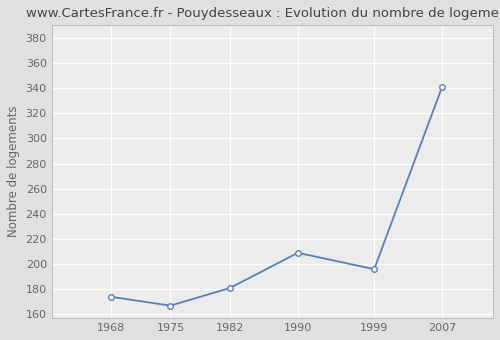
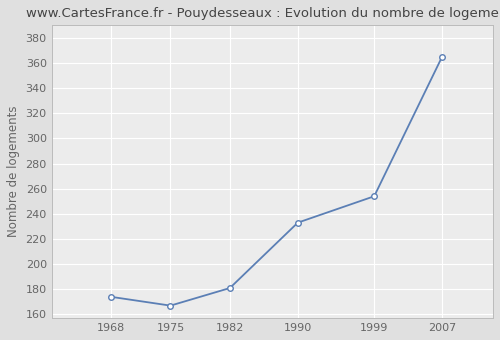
1990: 209 -> 233
1999: 196 -> 254
2007: 341 -> 365
